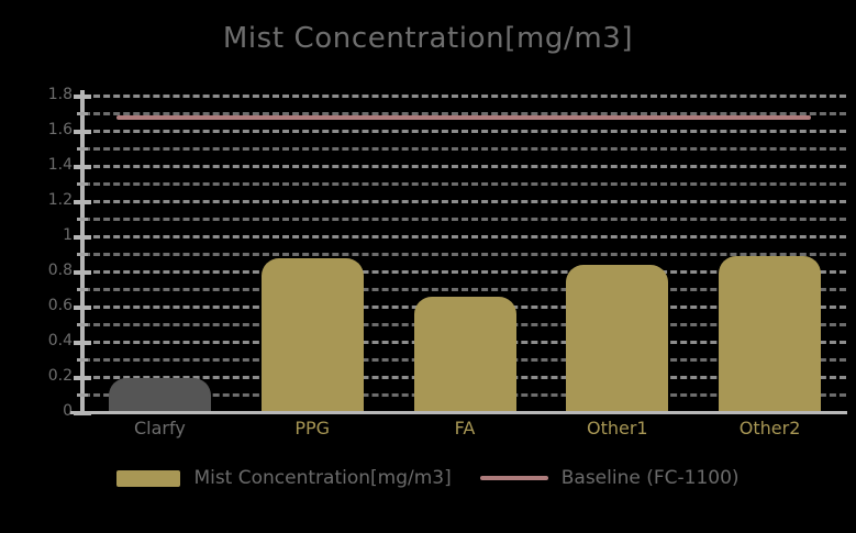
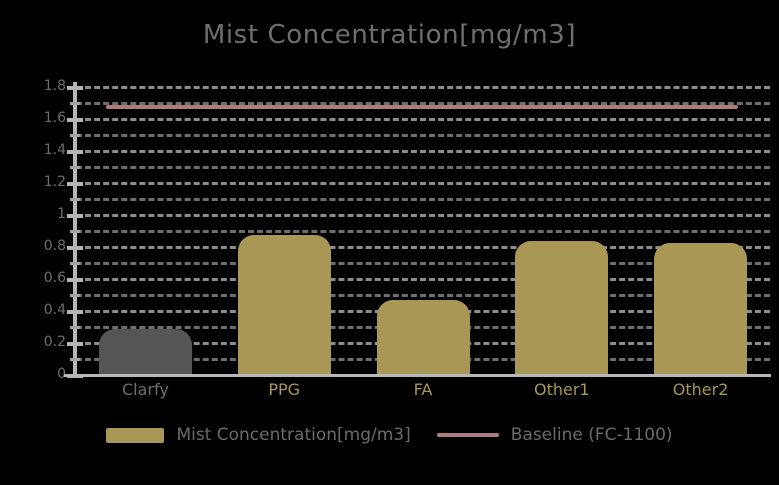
Clarfy: 0.19 -> 0.28
FA: 0.65 -> 0.46
Other2: 0.88 -> 0.82
